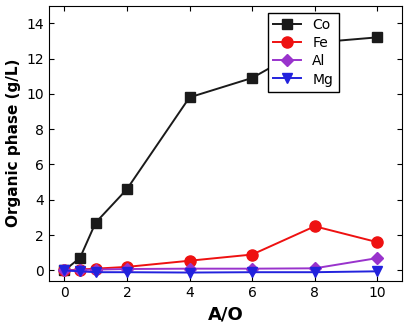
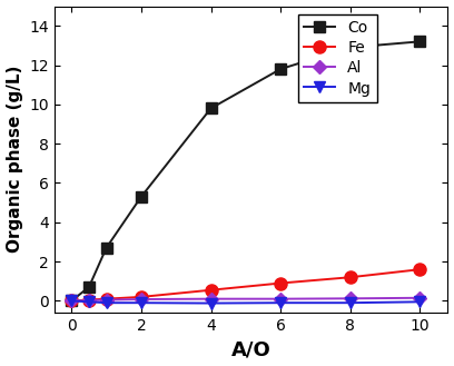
Co/2: 4.6 -> 5.3
Co/6: 10.9 -> 11.8
Fe/8: 2.5 -> 1.2
Al/10: 0.7 -> 0.1
